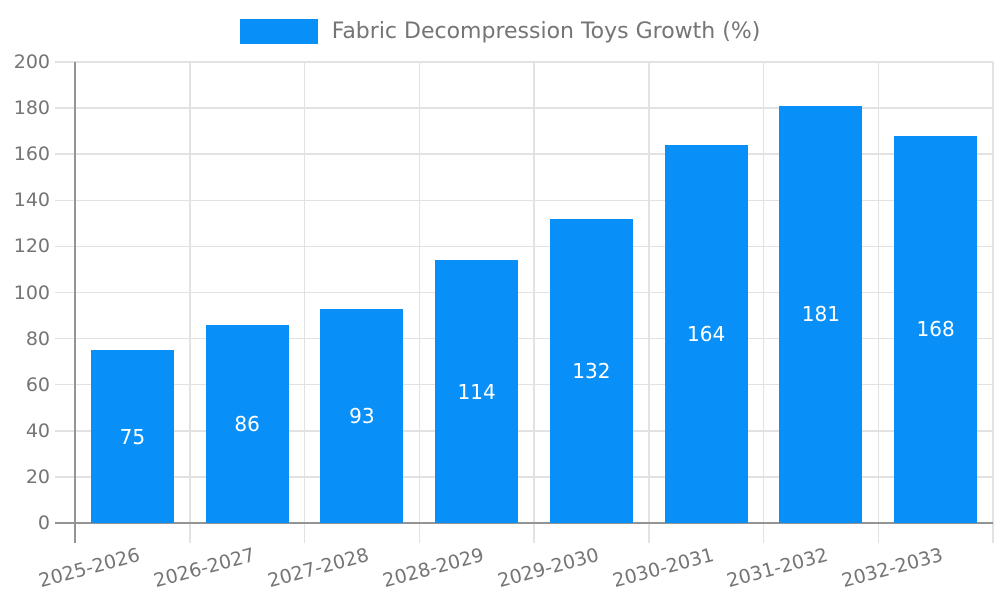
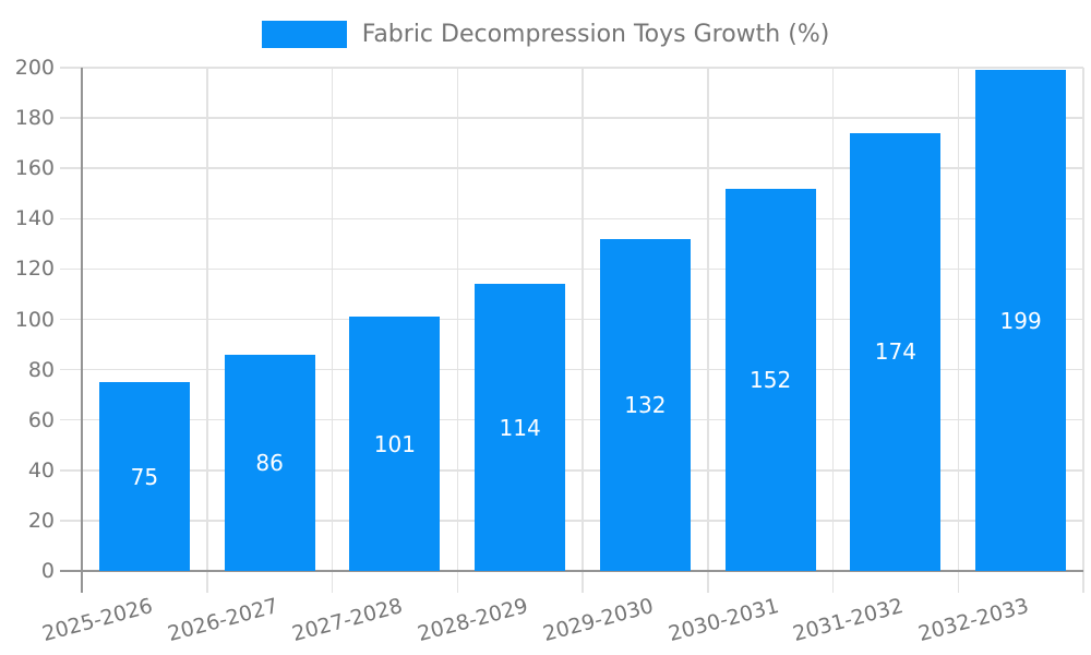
2027-2028: 93 -> 101
2030-2031: 164 -> 152
2031-2032: 181 -> 174
2032-2033: 168 -> 199
